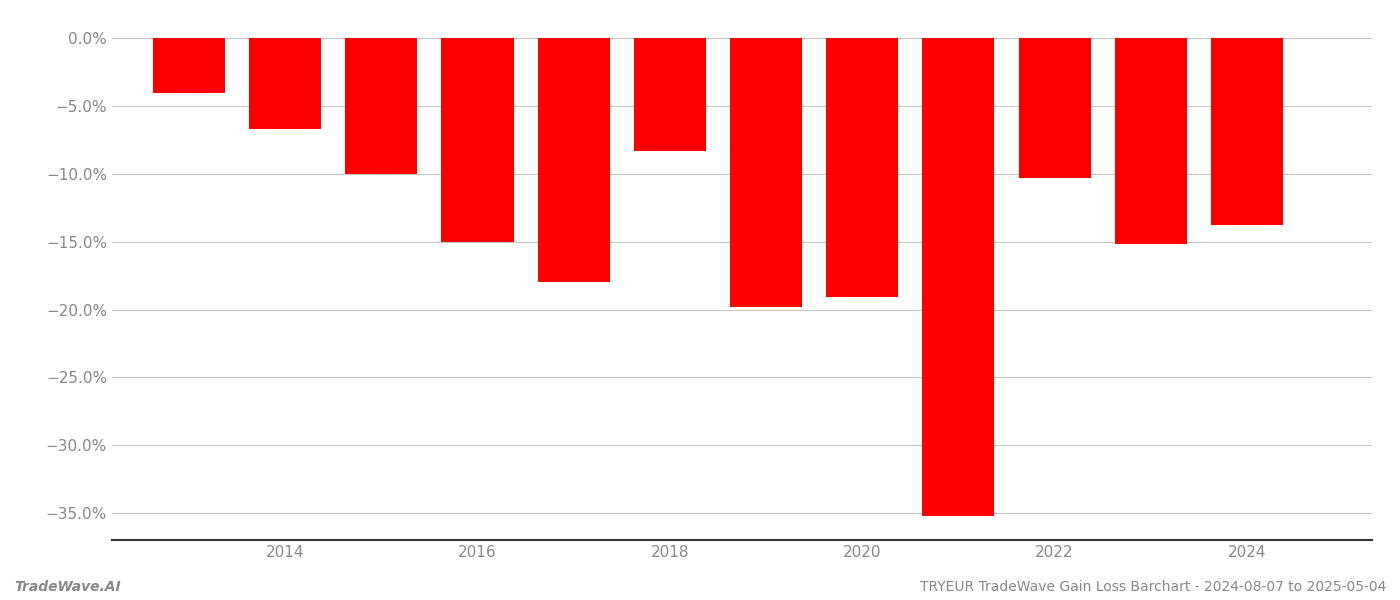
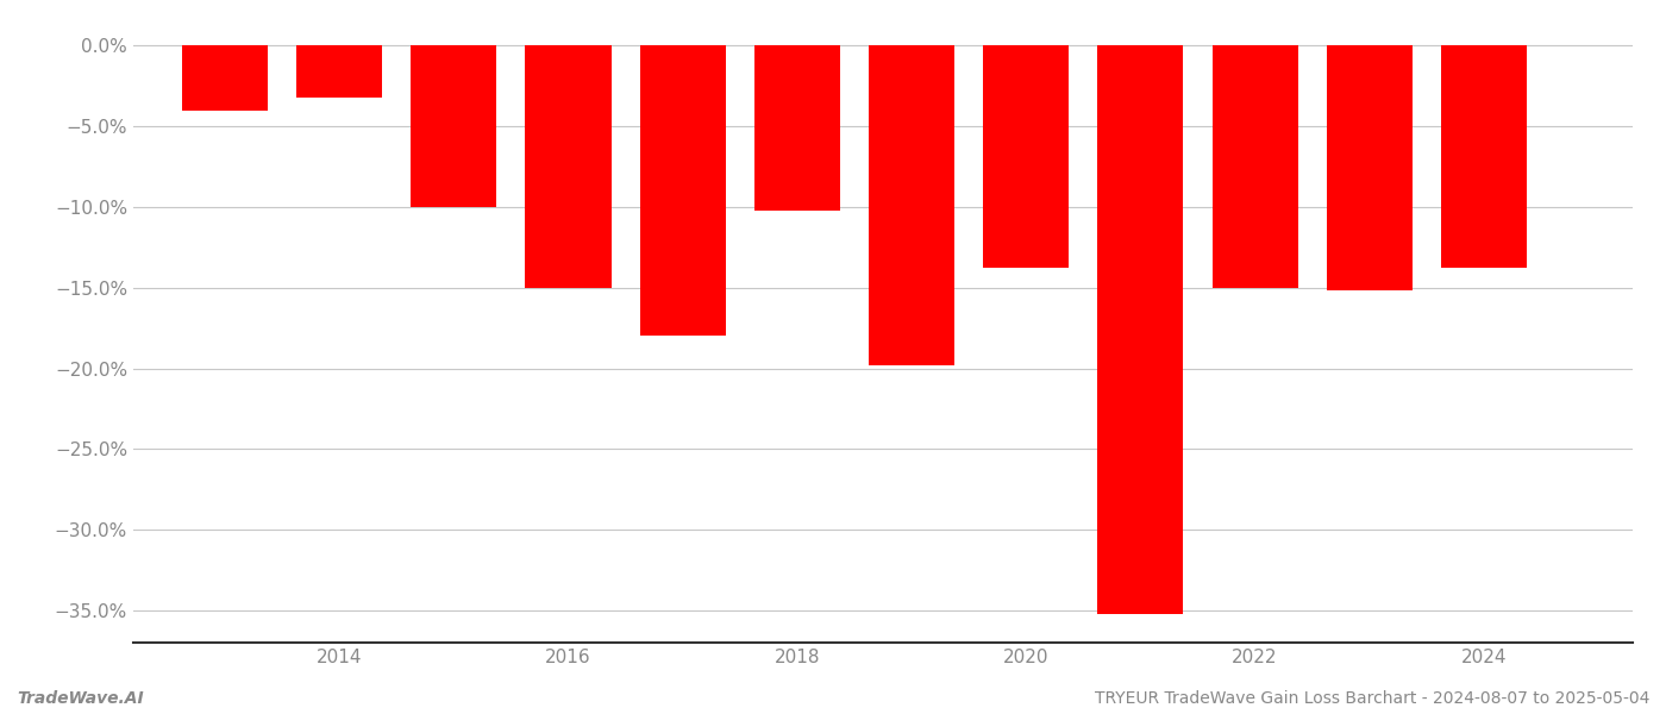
2014: -6.7% -> -3.2%
2018: -8.3% -> -10.2%
2020: -19.1% -> -13.8%
2022: -10.3% -> -15.0%
